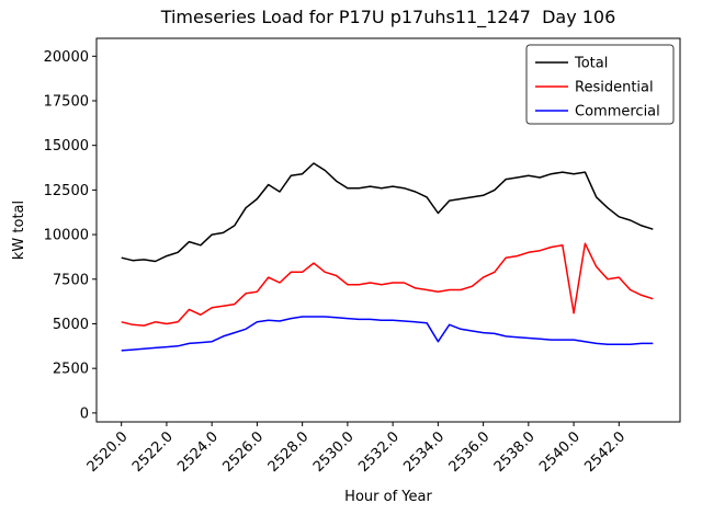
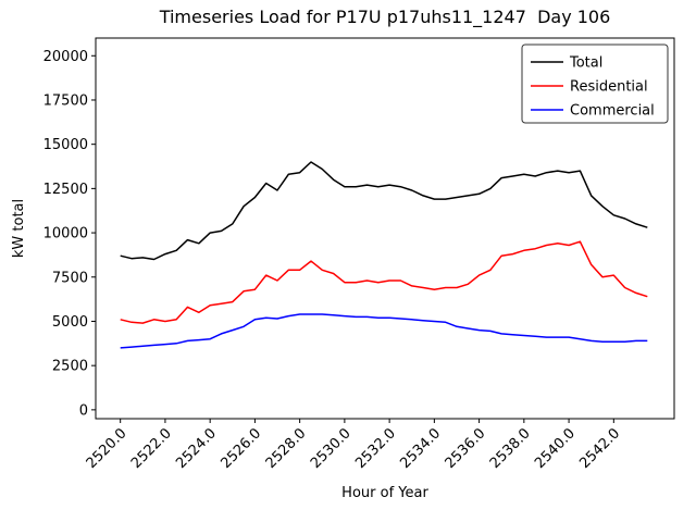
Total/2534.0: 11200 -> 11900
Commercial/2534.0: 4000 -> 5000
Residential/2540.0: 5600 -> 9300
